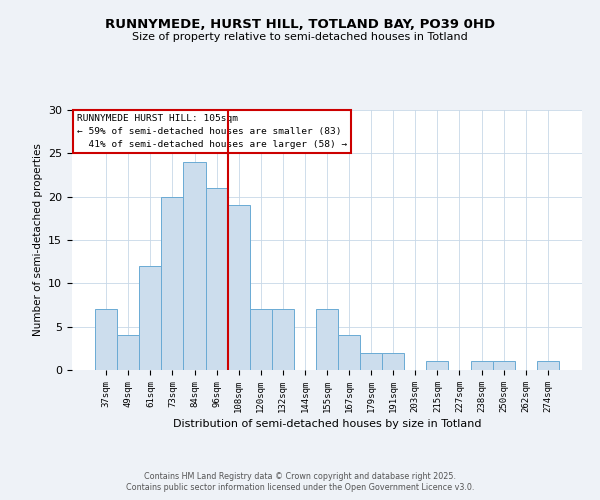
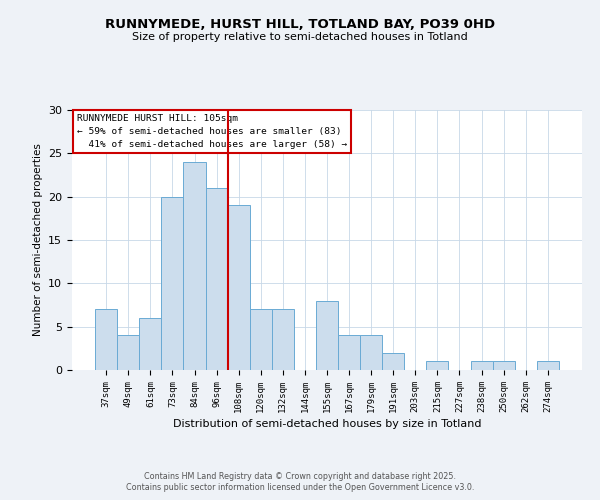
61sqm: 12 -> 6
155sqm: 7 -> 8
179sqm: 2 -> 4
